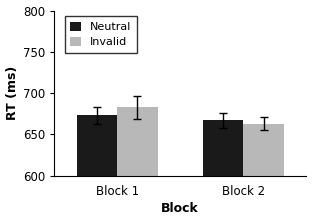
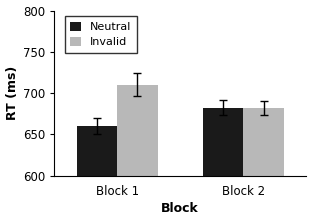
Neutral/Block 1: 673 -> 660
Invalid/Block 1: 683 -> 710
Neutral/Block 2: 667 -> 682
Invalid/Block 2: 663 -> 682
